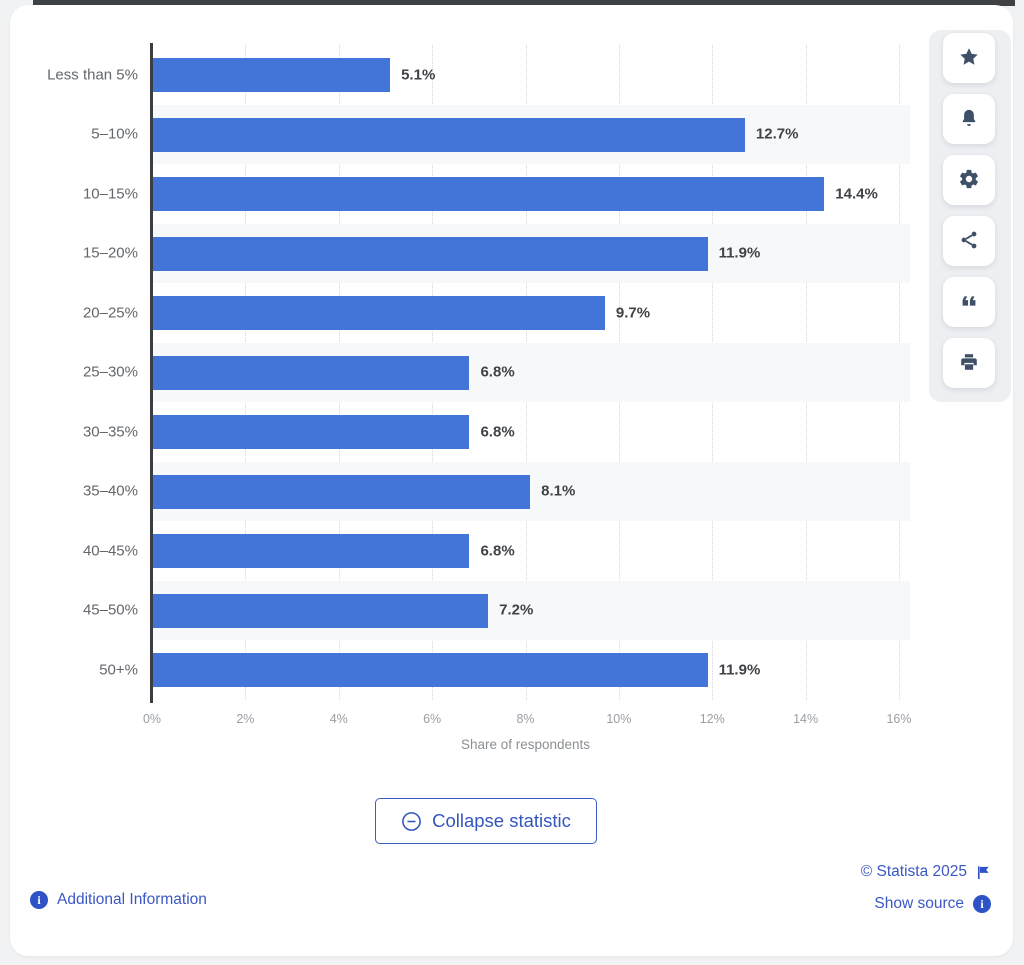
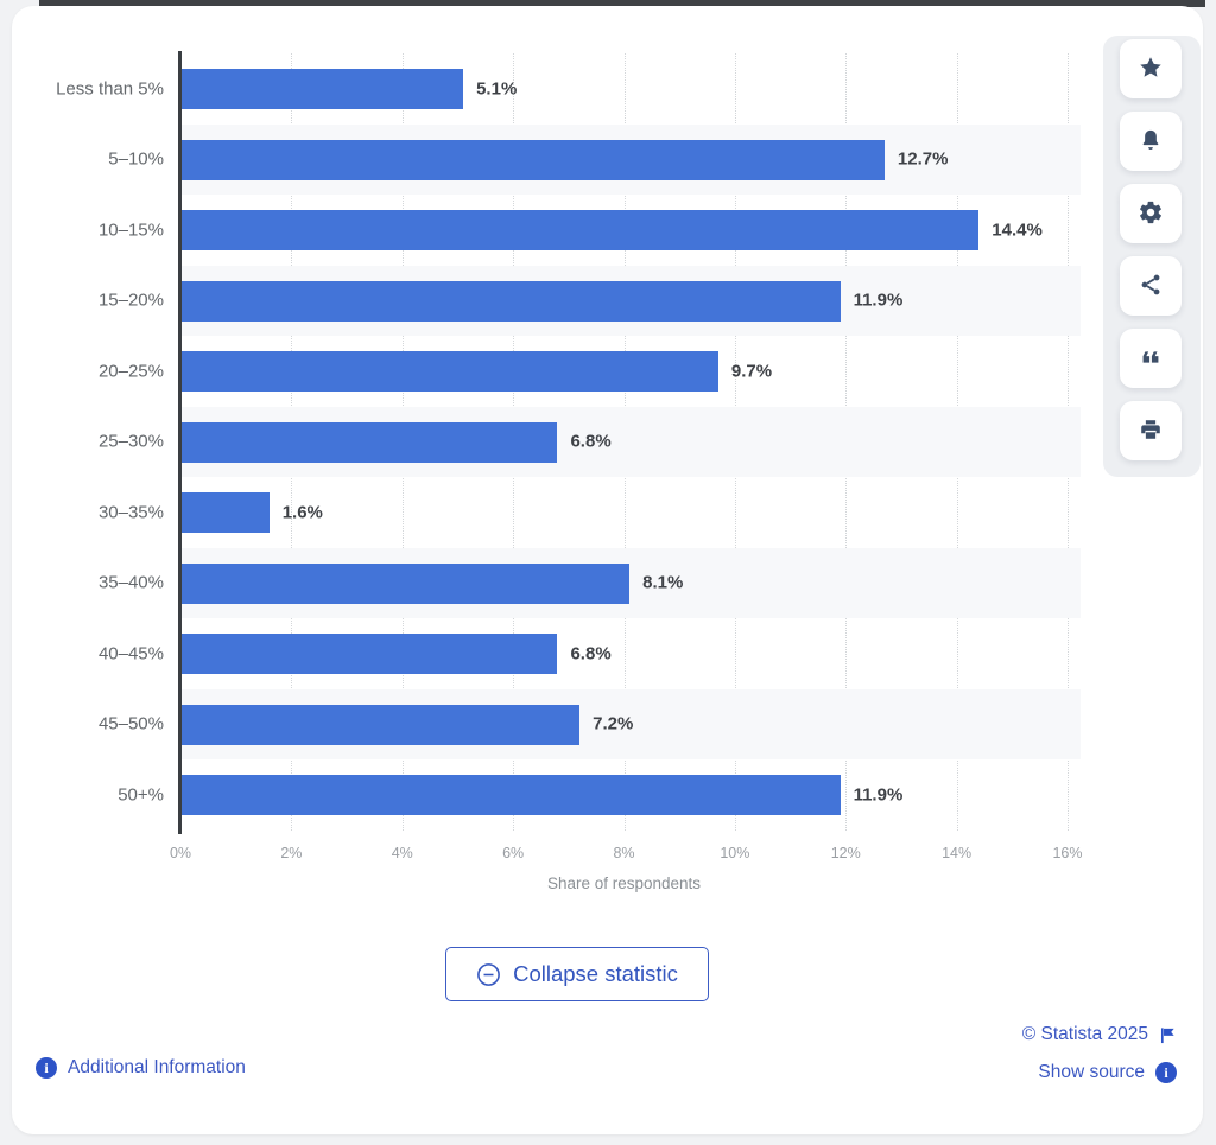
30–35%: 6.8% -> 1.6%
